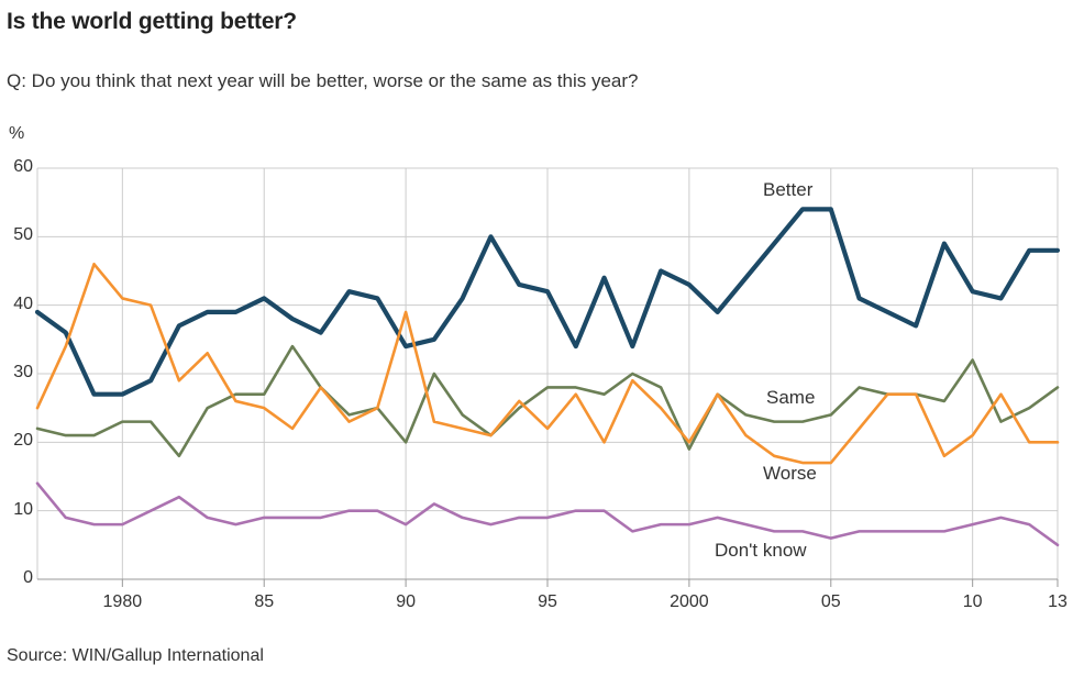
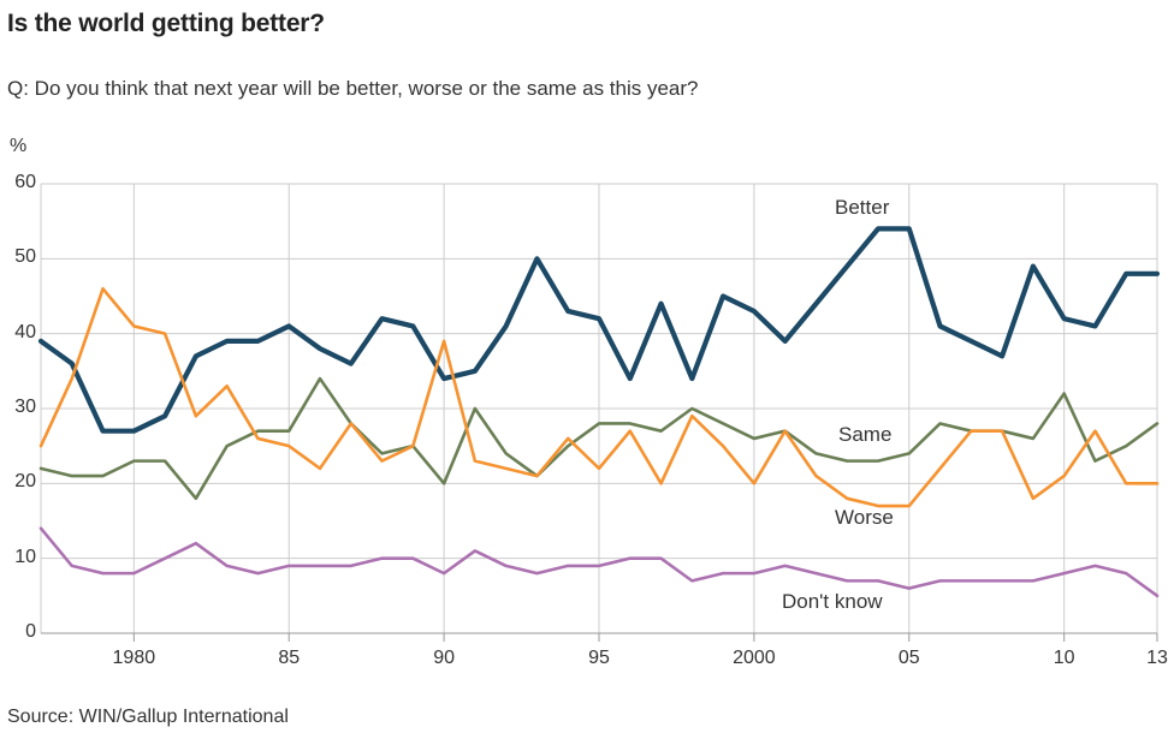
Same/2000: 19 -> 26
